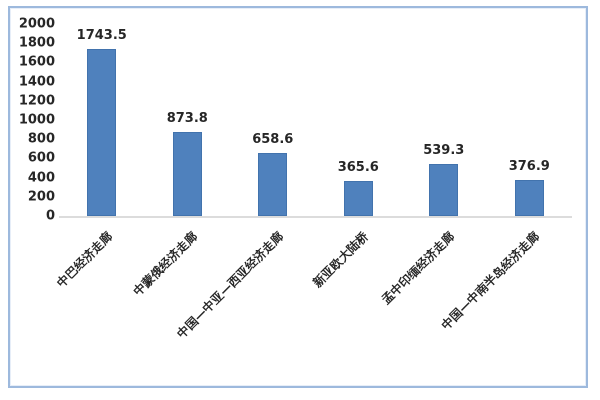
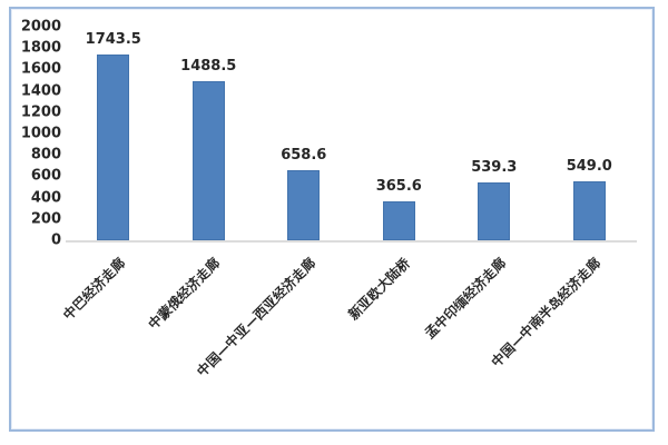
中蒙俄经济走廊: 873.8 -> 1488.5
中国—中南半岛经济走廊: 376.9 -> 549.0
